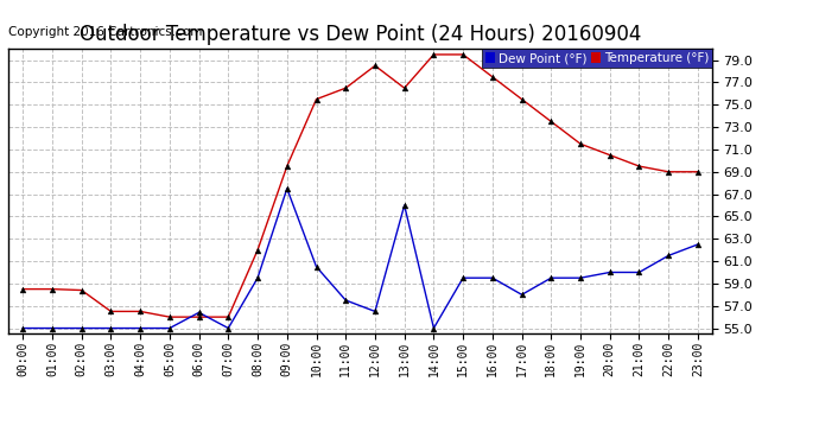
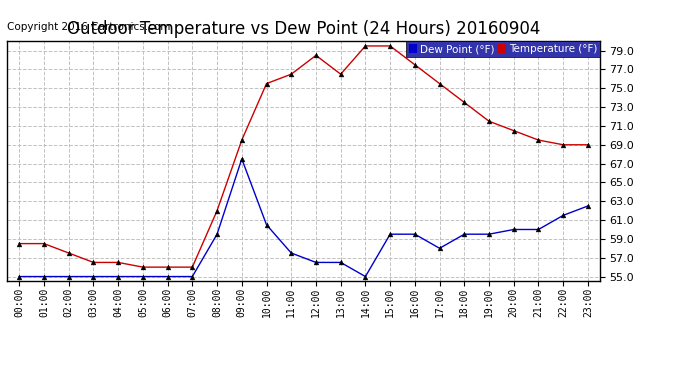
Temperature (°F)/02:00: 58.4 -> 57.5
Dew Point (°F)/06:00: 56.4 -> 55.0
Dew Point (°F)/13:00: 66.0 -> 56.5
